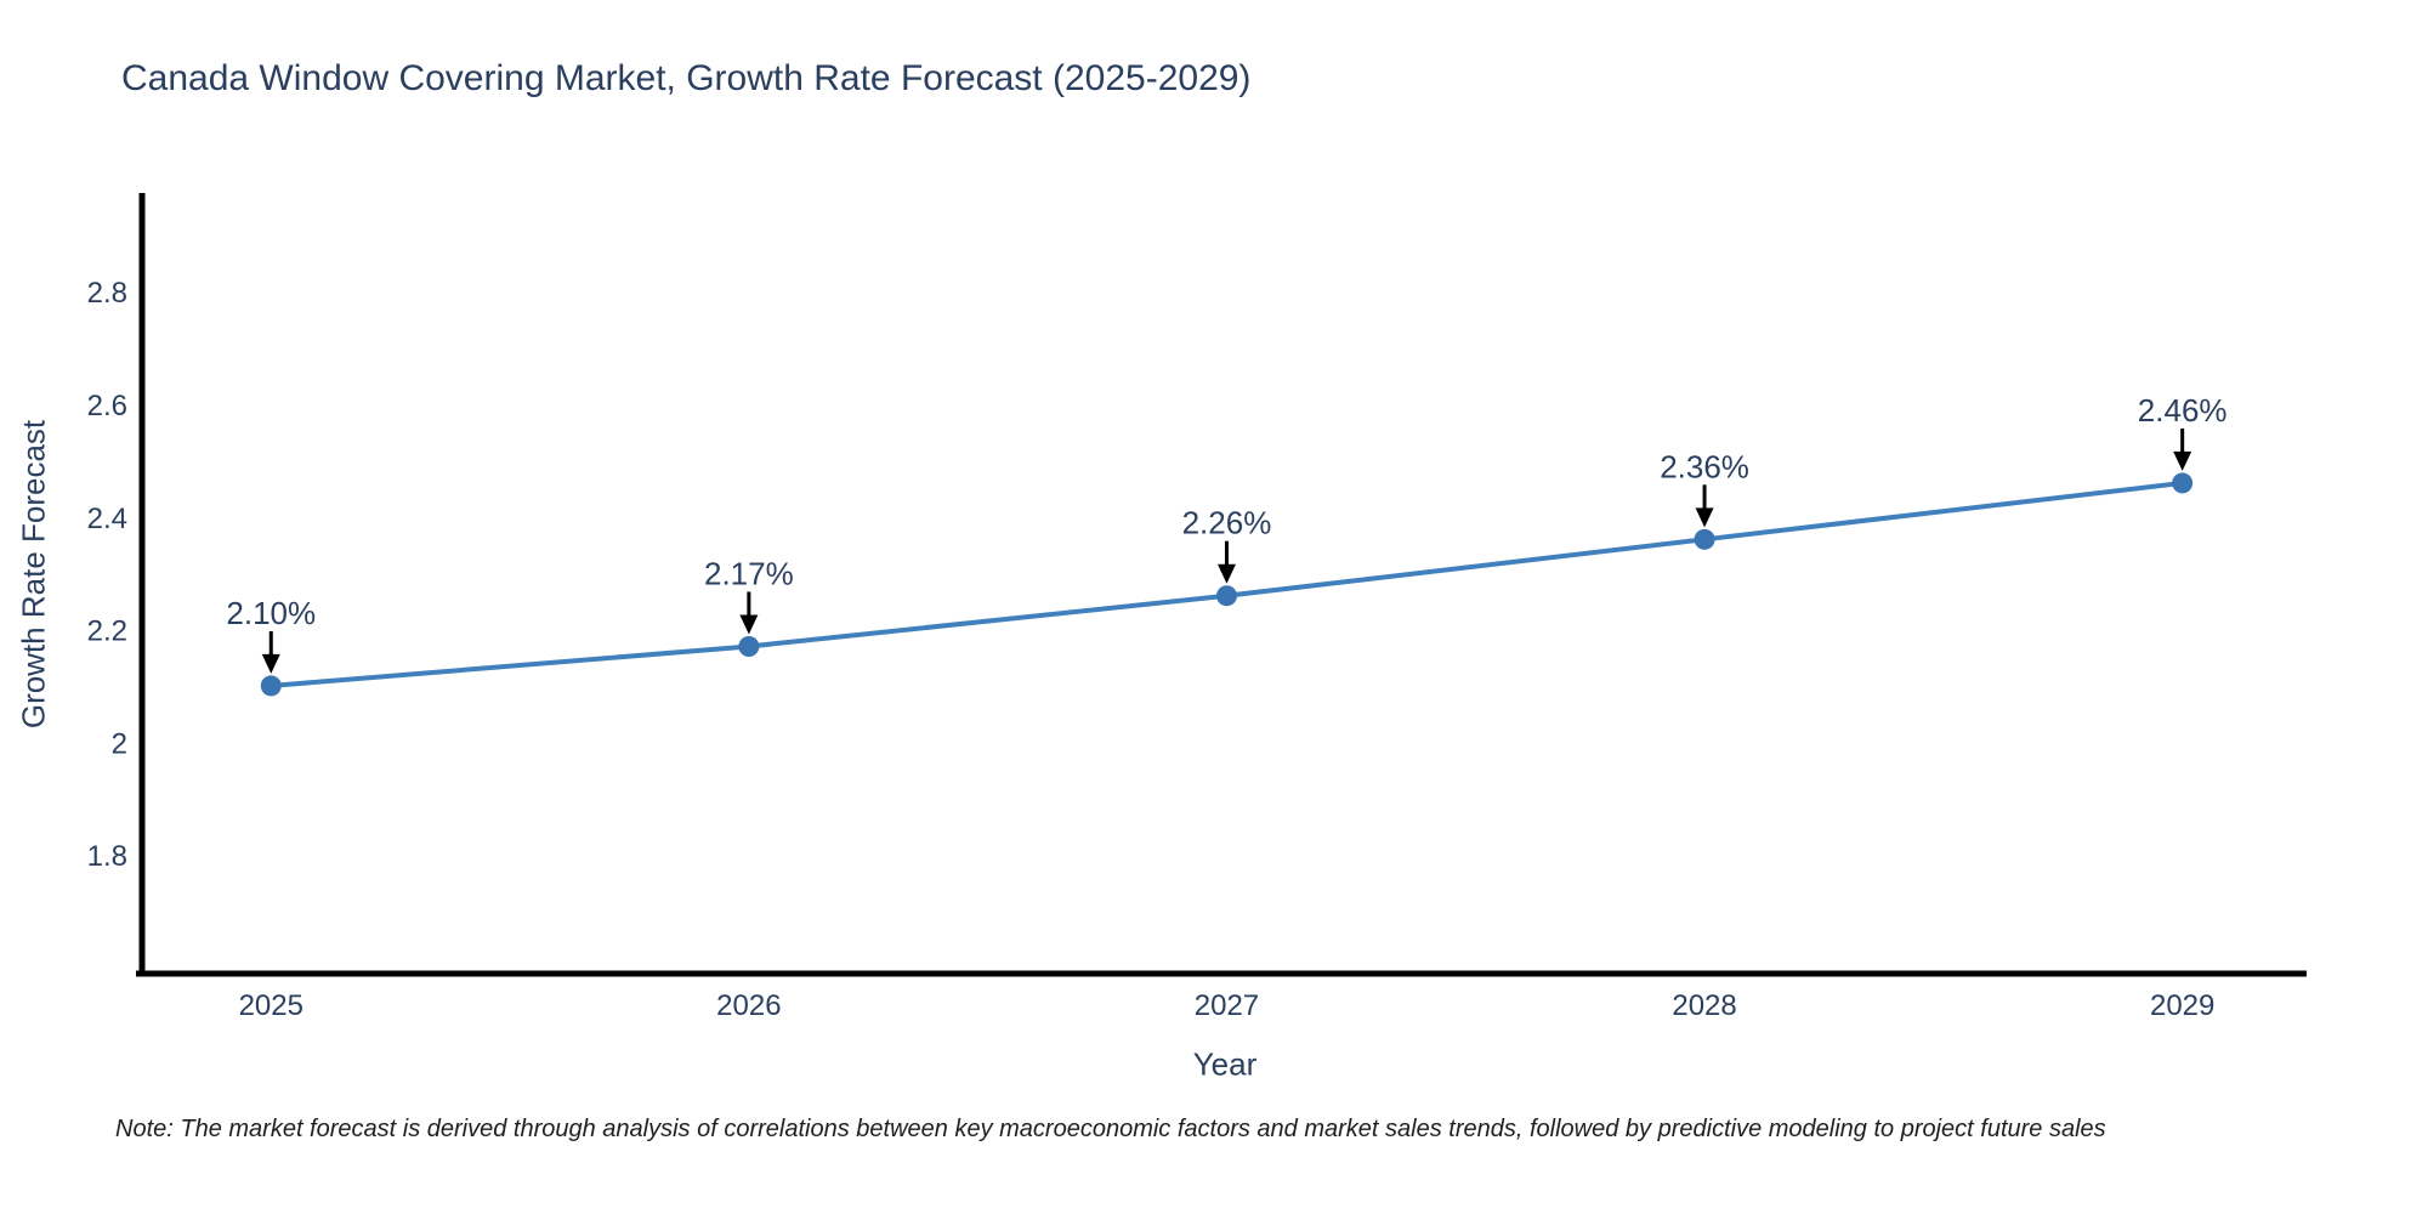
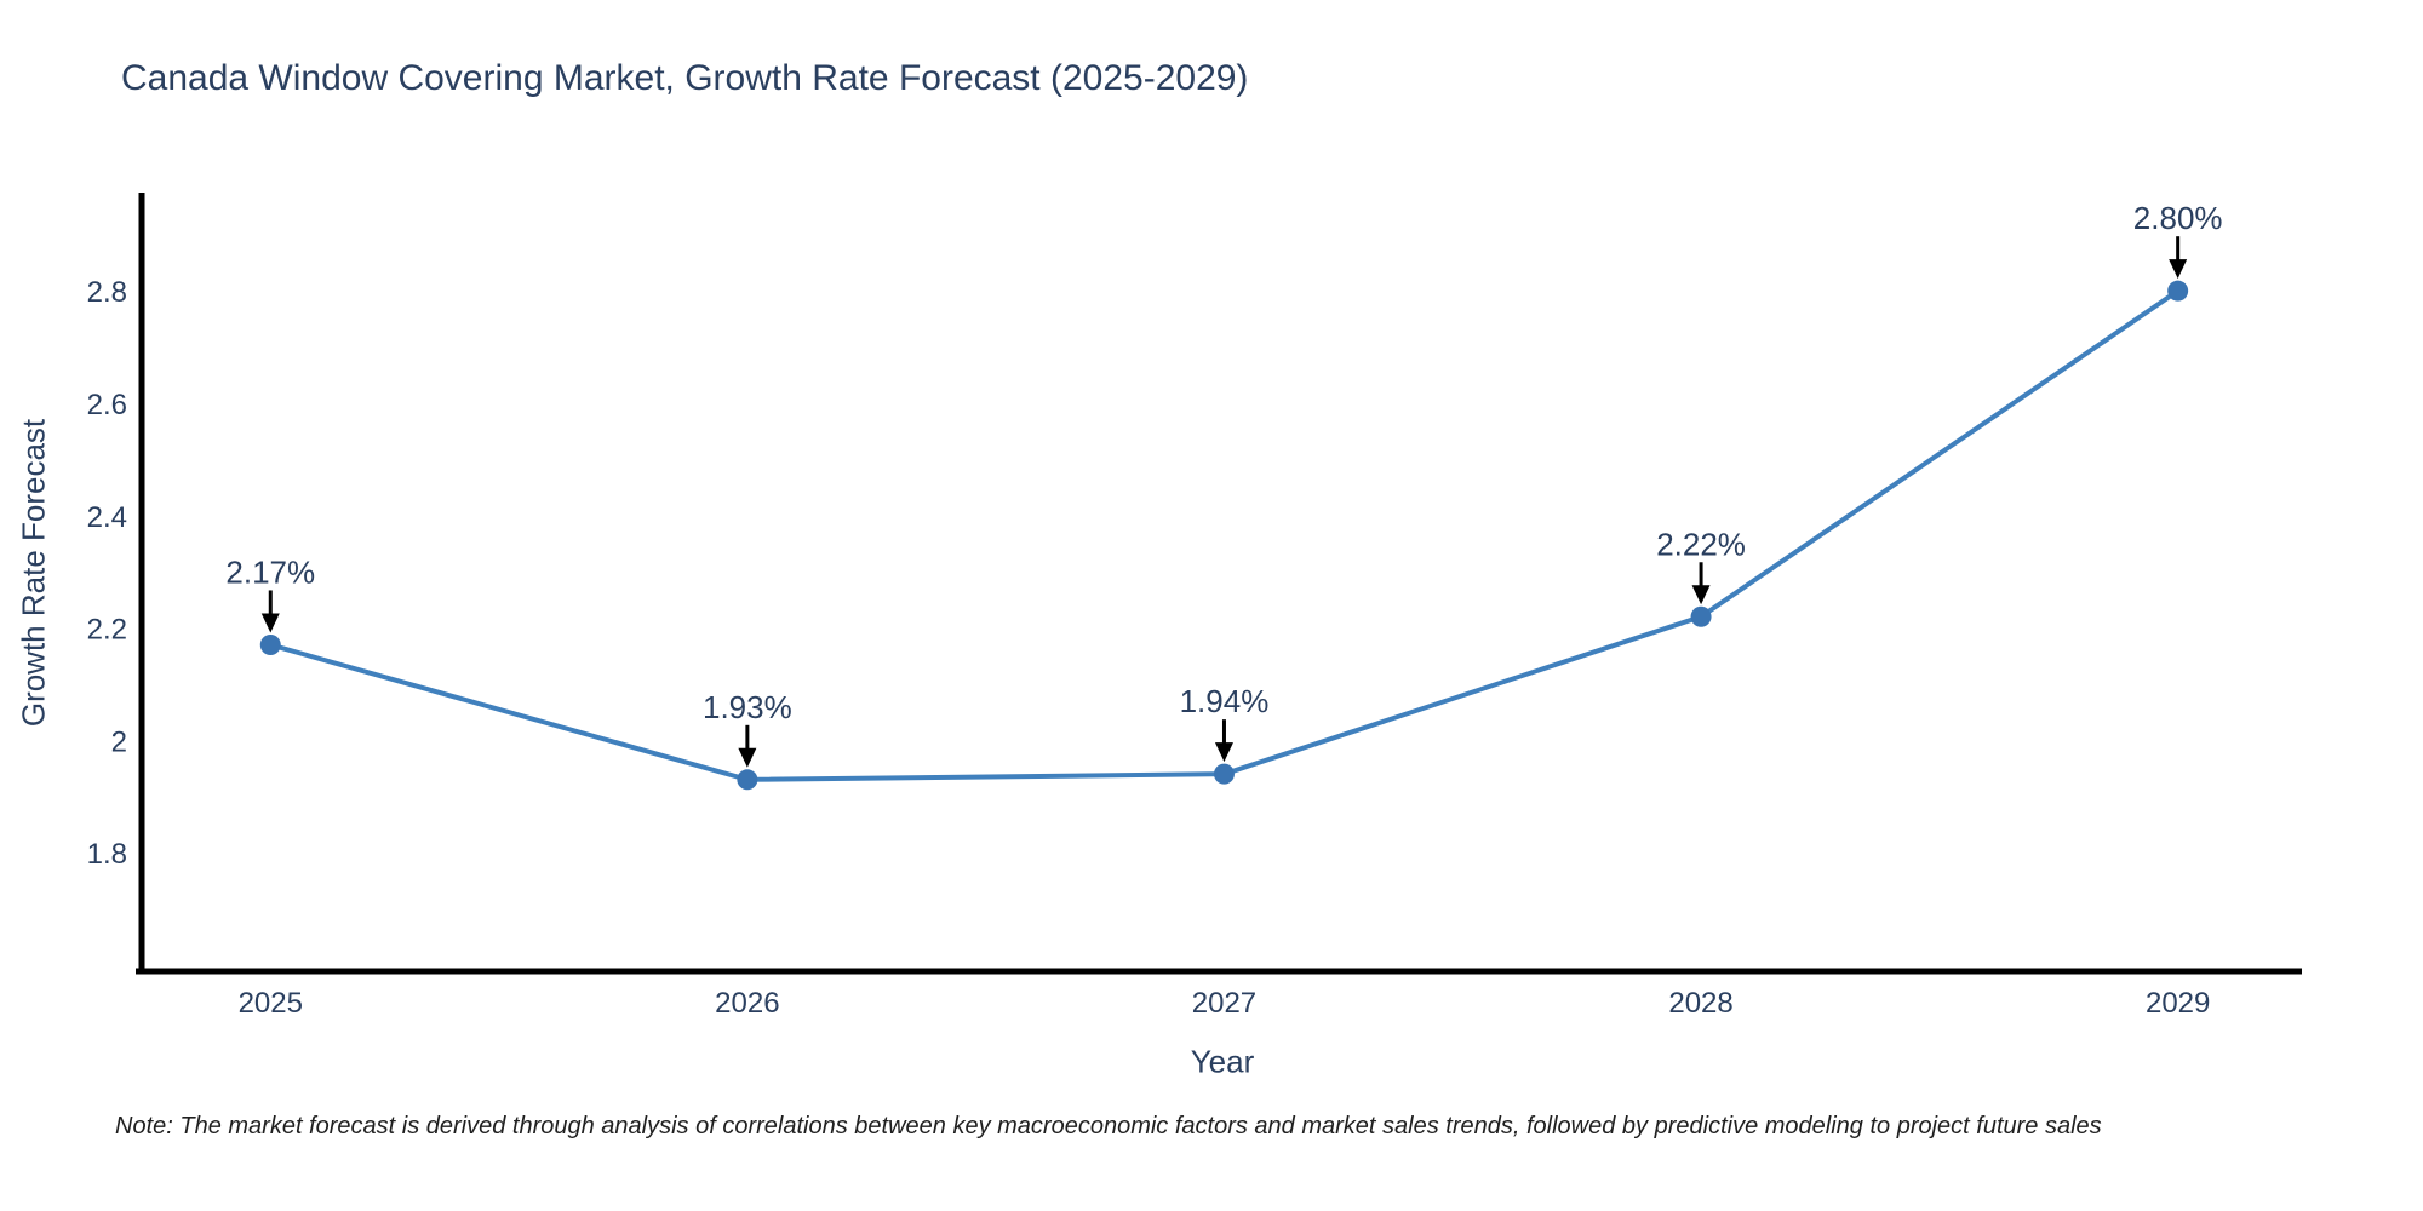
2025: 2.10% -> 2.17%
2026: 2.17% -> 1.93%
2027: 2.26% -> 1.94%
2028: 2.36% -> 2.22%
2029: 2.46% -> 2.80%
